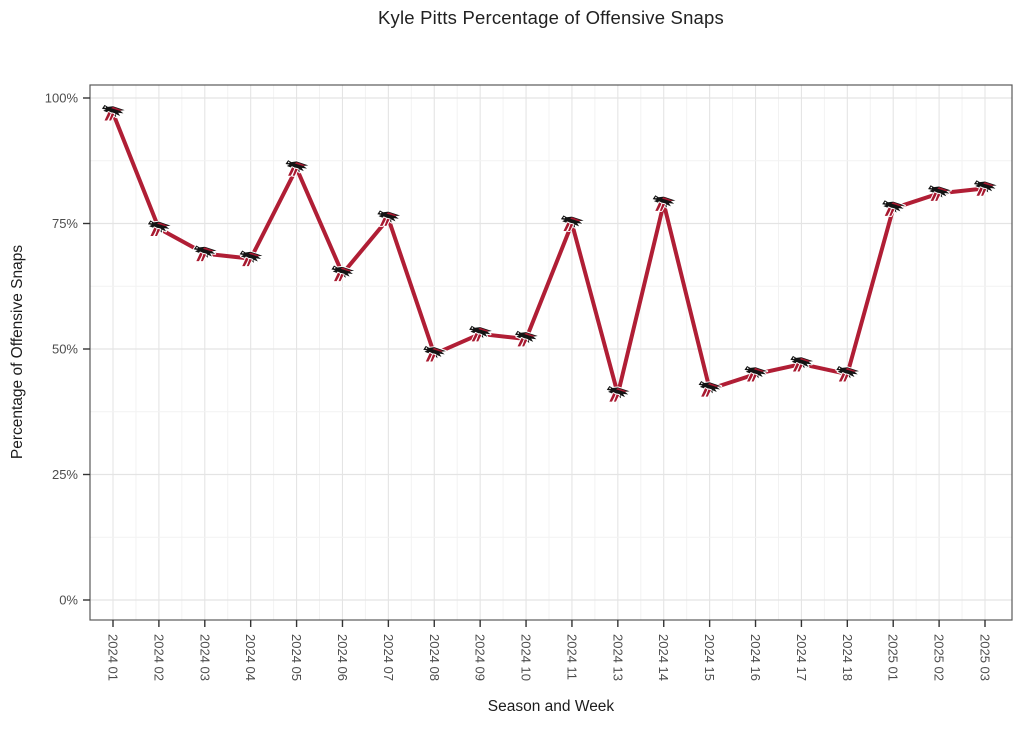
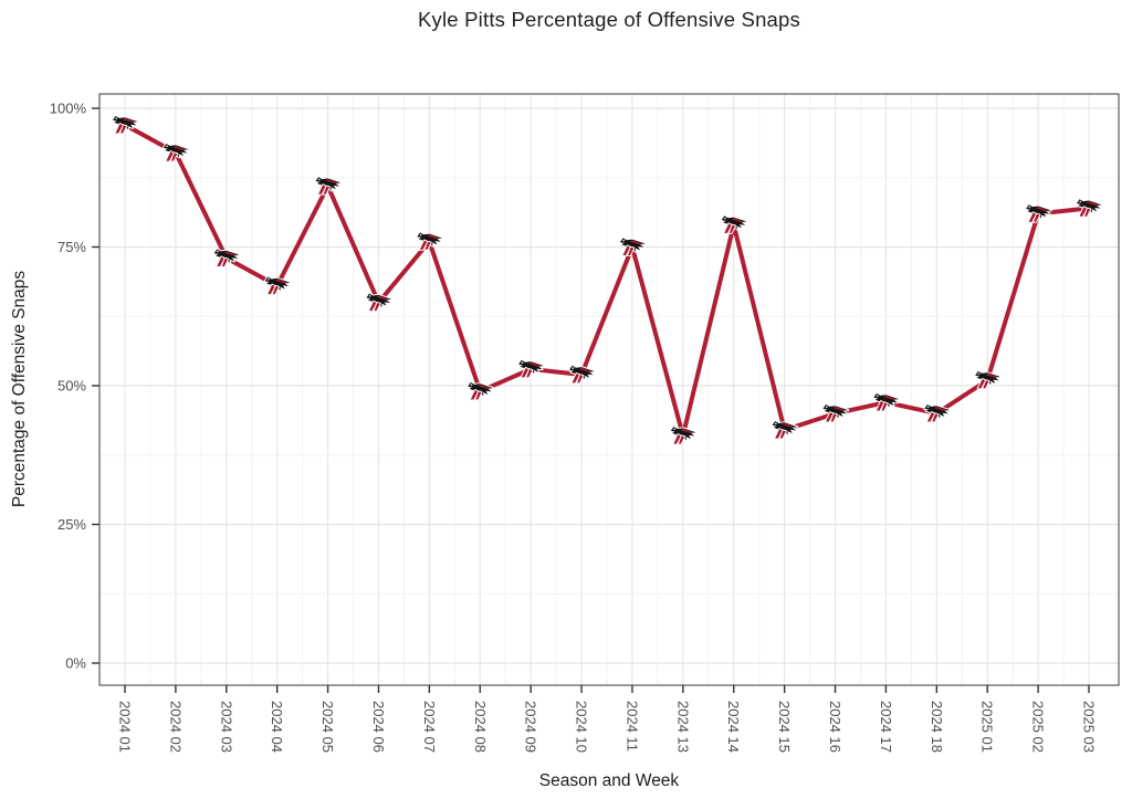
2024 02: 74% -> 92%
2024 03: 69% -> 73%
2025 01: 78% -> 51%
